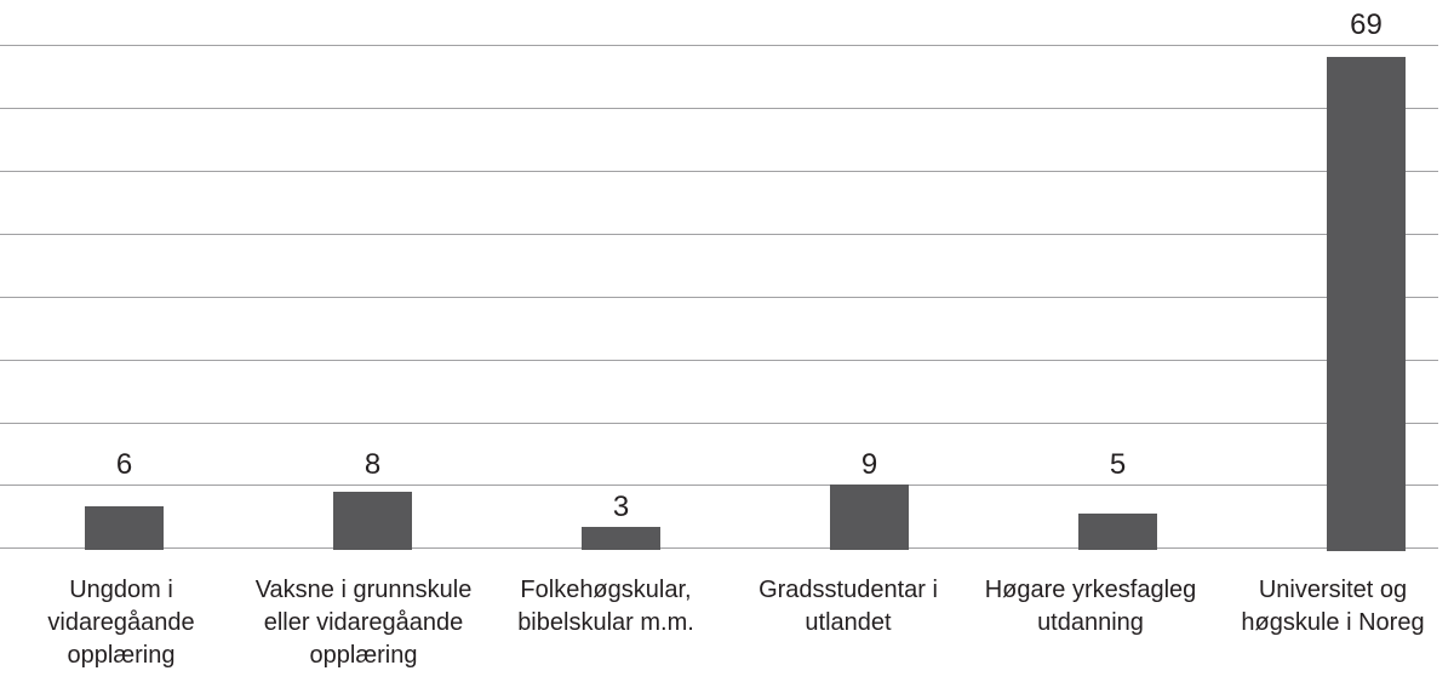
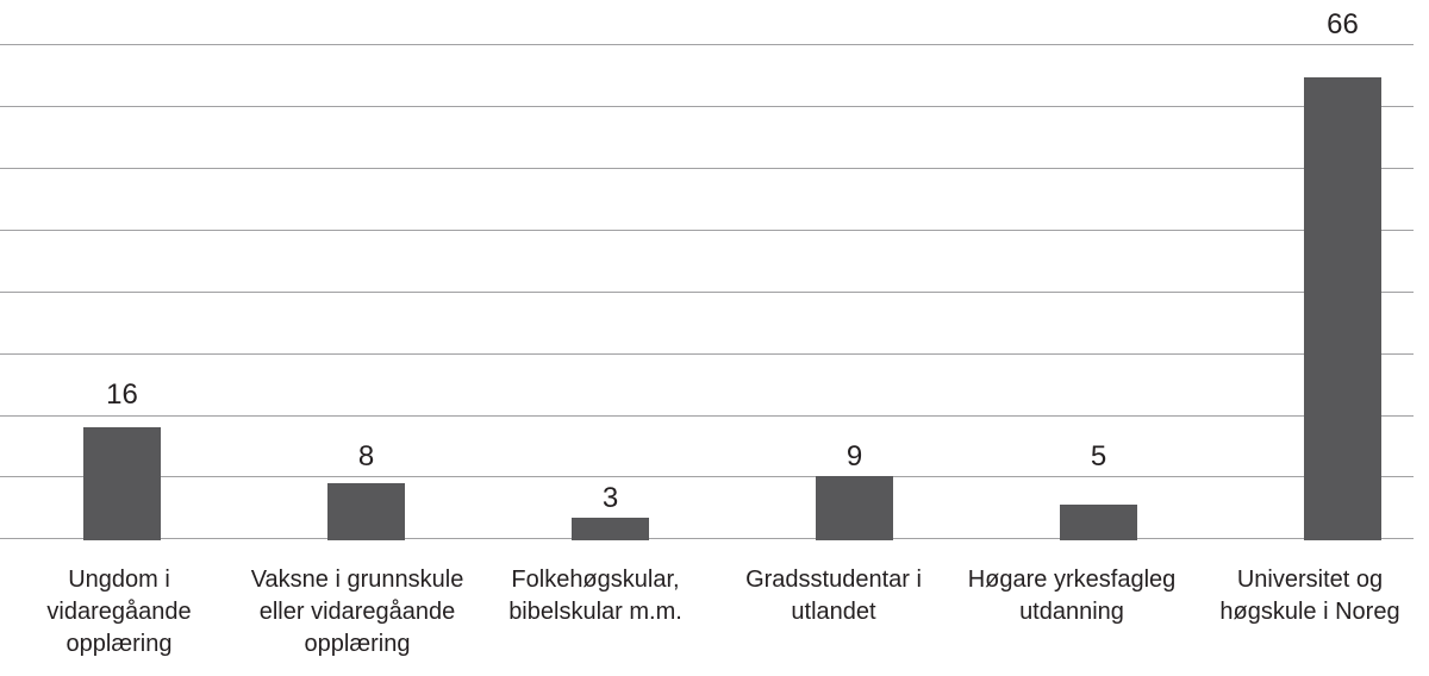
Ungdom i vidaregåande opplæring: 6 -> 16
Universitet og høgskule i Noreg: 69 -> 66
